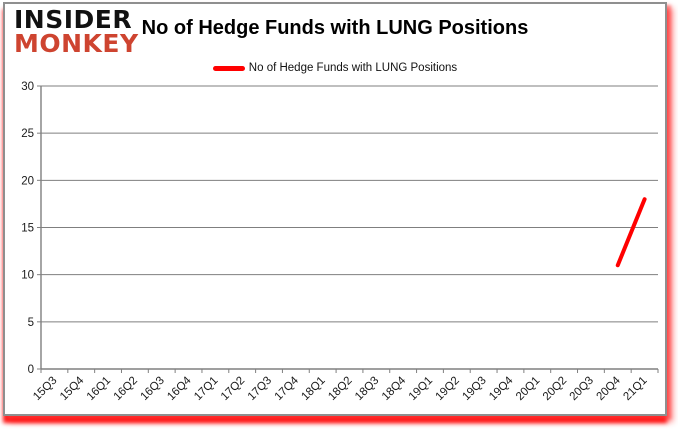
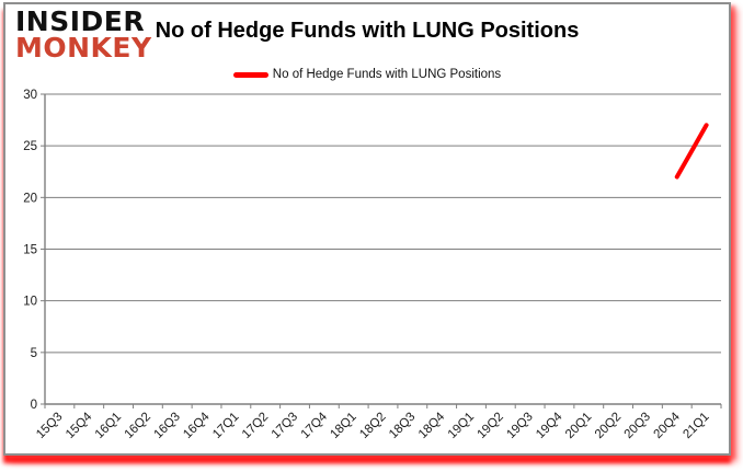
20Q4: 11 -> 22
21Q1: 18 -> 27
